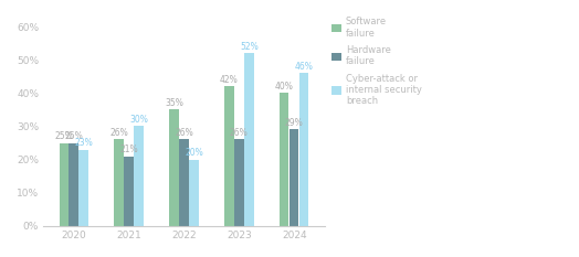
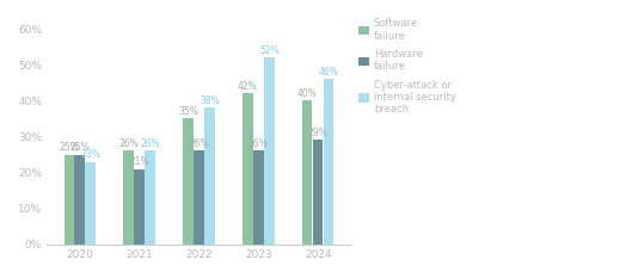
Cyber-attack or internal security breach/2021: 30% -> 26%
Cyber-attack or internal security breach/2022: 20% -> 38%
